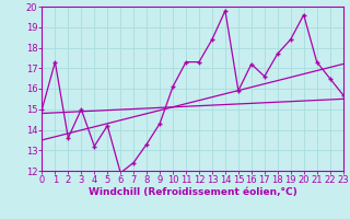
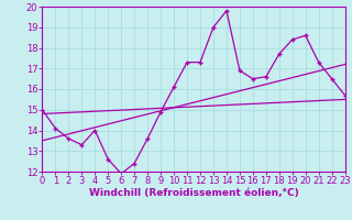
1: 17.3 -> 14.1
3: 15.0 -> 13.3
4: 13.2 -> 14.0
5: 14.2 -> 12.6
8: 13.3 -> 13.6
9: 14.3 -> 14.9
13: 18.4 -> 19.0
15: 15.9 -> 16.9
16: 17.2 -> 16.5
20: 19.6 -> 18.6
